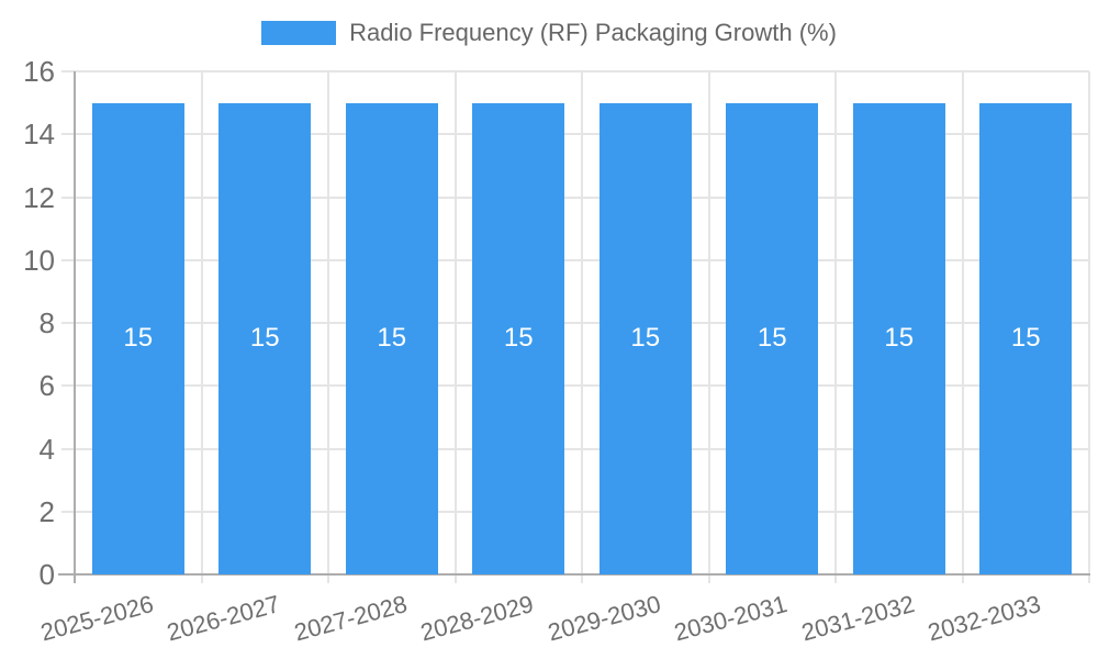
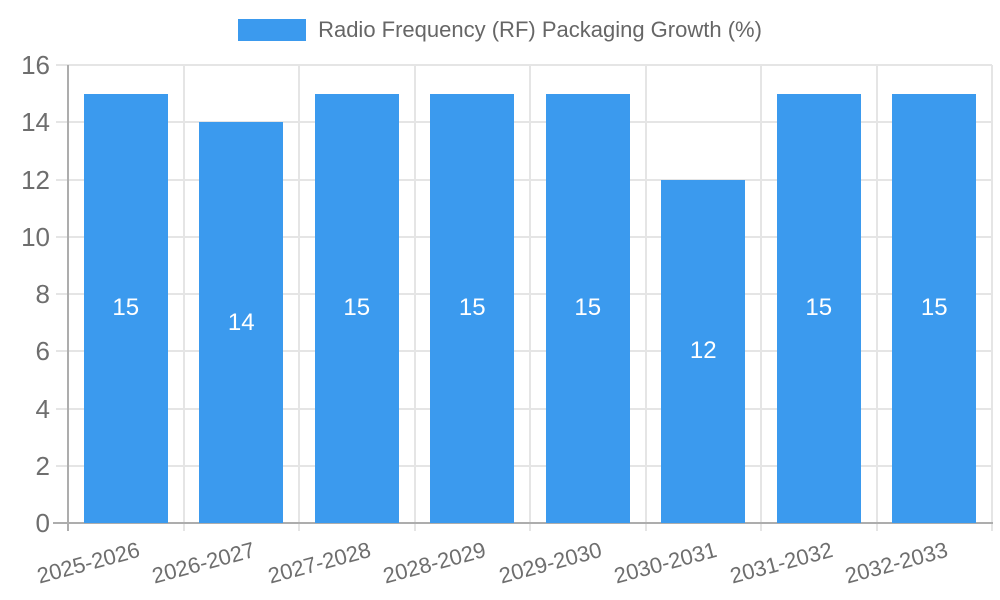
2026-2027: 15 -> 14
2030-2031: 15 -> 12
